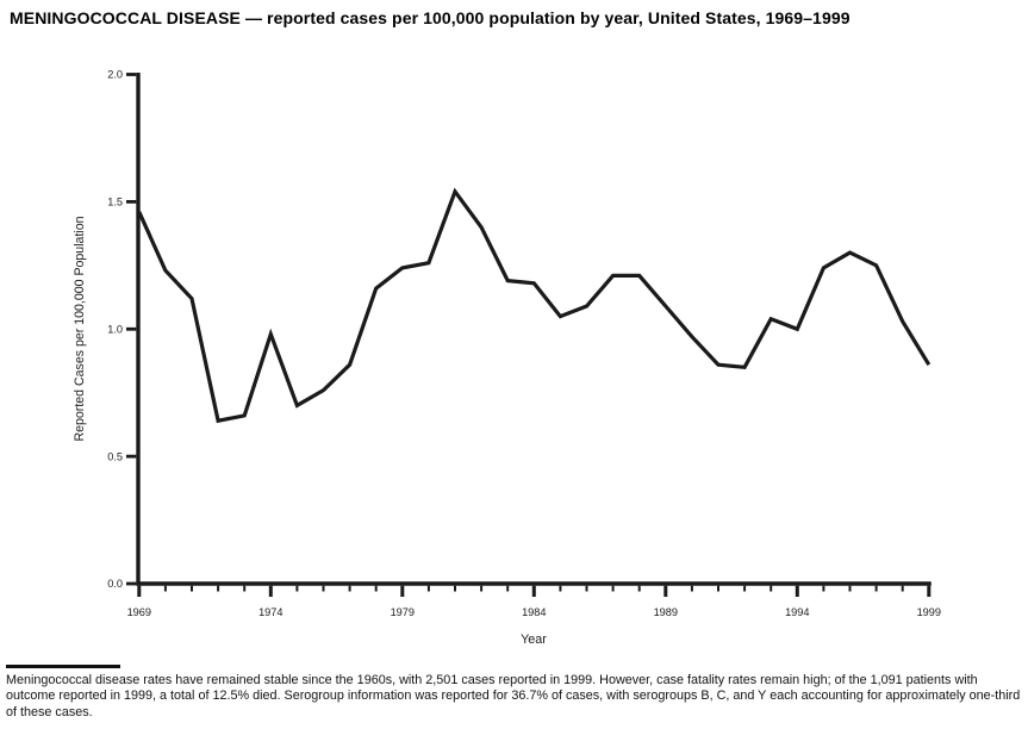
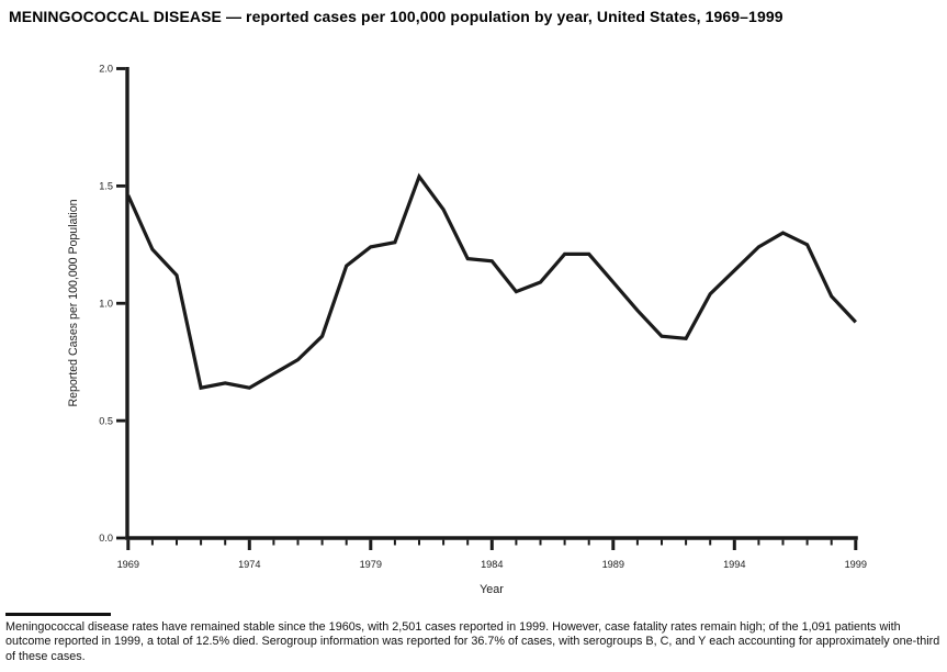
1974: 0.98 -> 0.64
1994: 1.00 -> 1.14
1999: 0.86 -> 0.92
